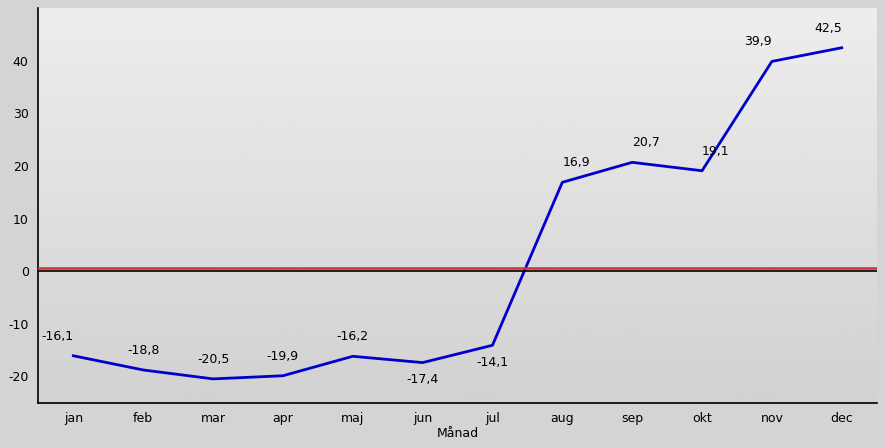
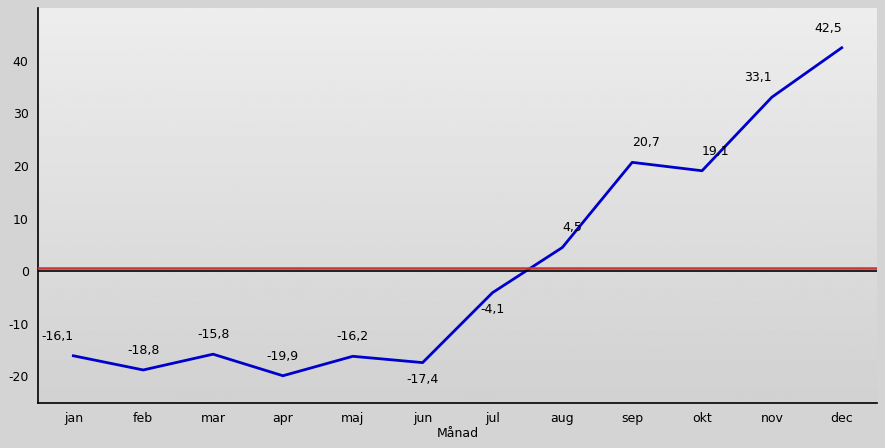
mar: -20,5 -> -15,8
jul: -14,1 -> -4,1
aug: 16,9 -> 4,5
nov: 39,9 -> 33,1
